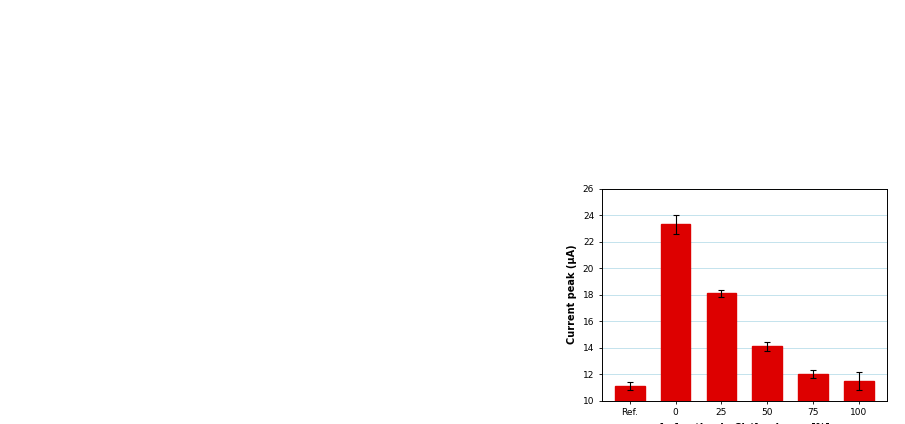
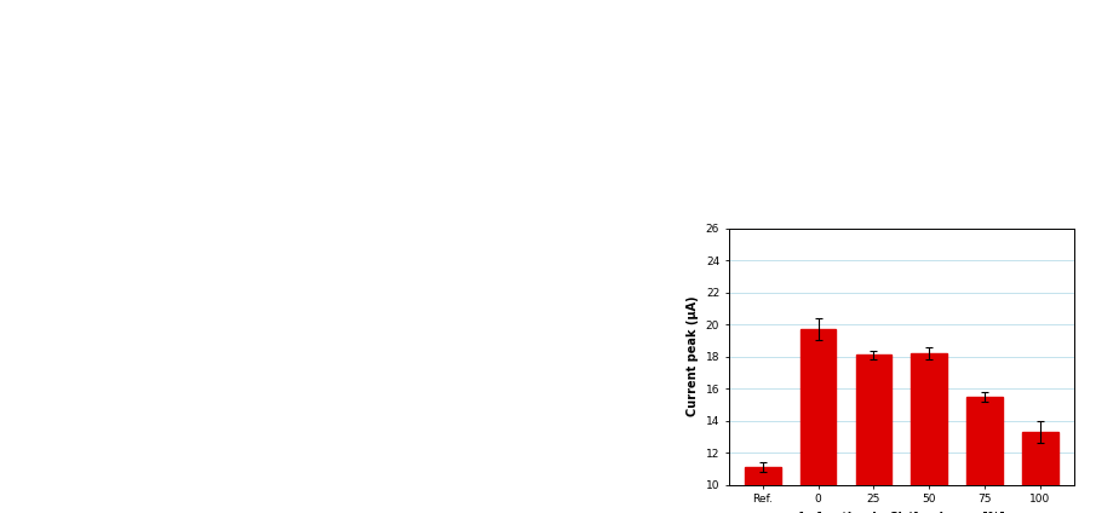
0: 23.3 -> 19.7
50: 14.1 -> 18.2
75: 12.0 -> 15.5
100: 11.5 -> 13.3
